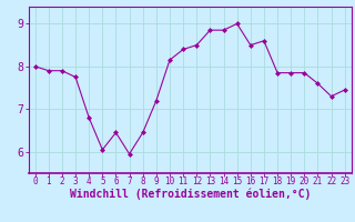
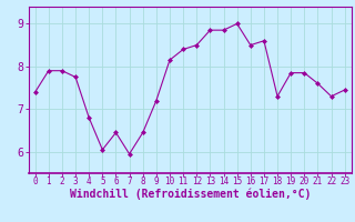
0: 8.00 -> 7.40
18: 7.85 -> 7.30
